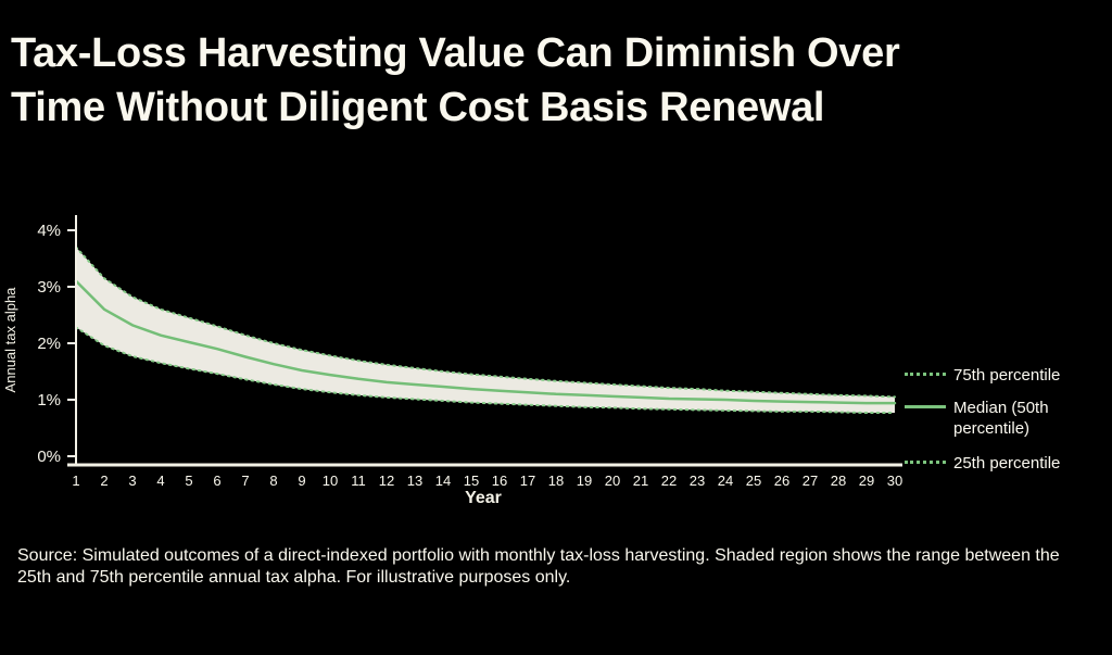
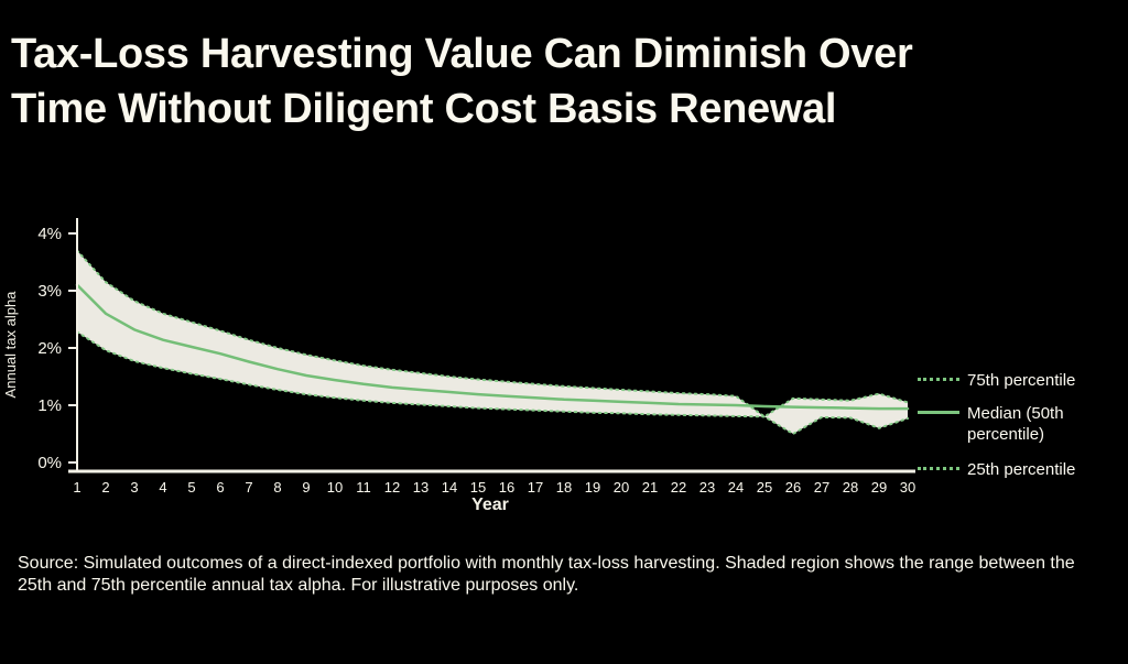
75th percentile/25: 1.1% -> 0.8%
25th percentile/26: 0.8% -> 0.5%
75th percentile/29: 1.1% -> 1.2%
25th percentile/29: 0.8% -> 0.6%
